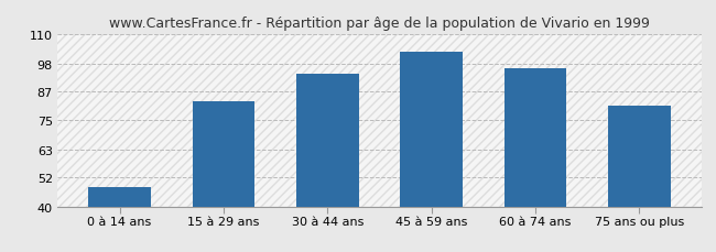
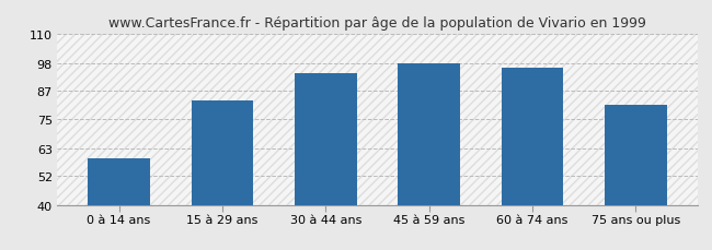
0 à 14 ans: 48 -> 59
45 à 59 ans: 103 -> 98
